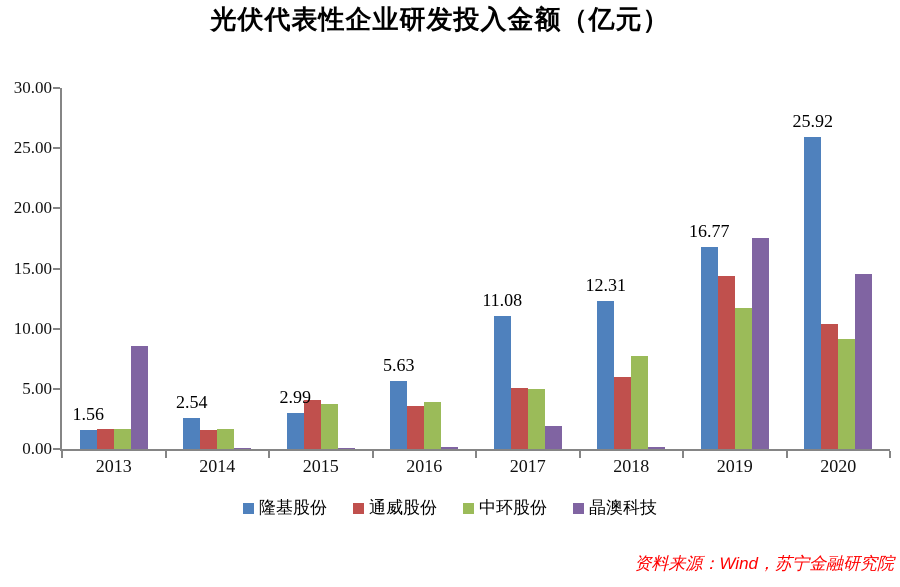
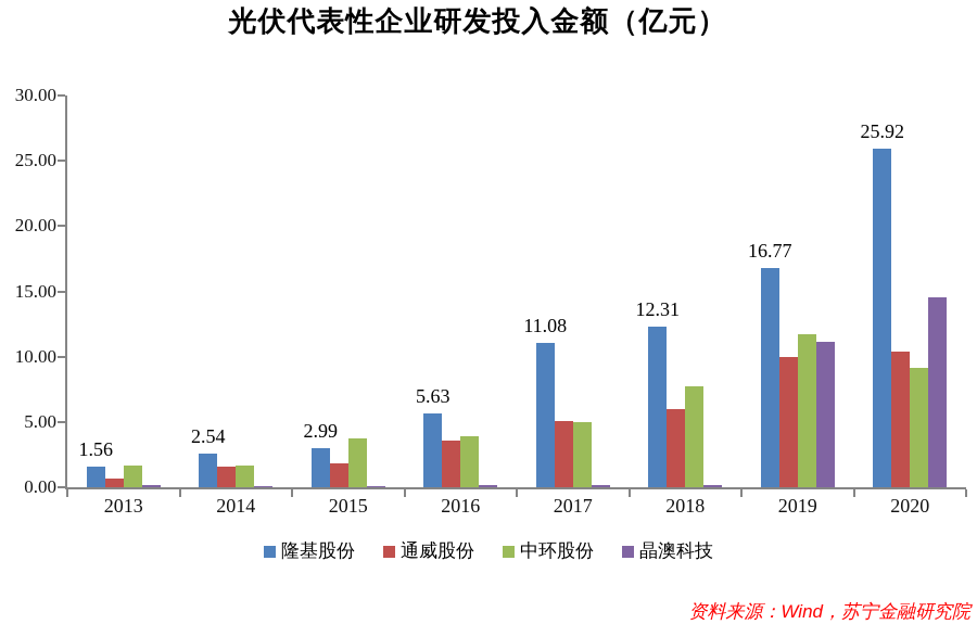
通威股份/2013: 1.7 -> 0.7
晶澳科技/2013: 8.6 -> 0.2
通威股份/2015: 4.1 -> 1.9
晶澳科技/2017: 1.9 -> 0.1
通威股份/2019: 14.4 -> 10.0
晶澳科技/2019: 17.5 -> 11.2
